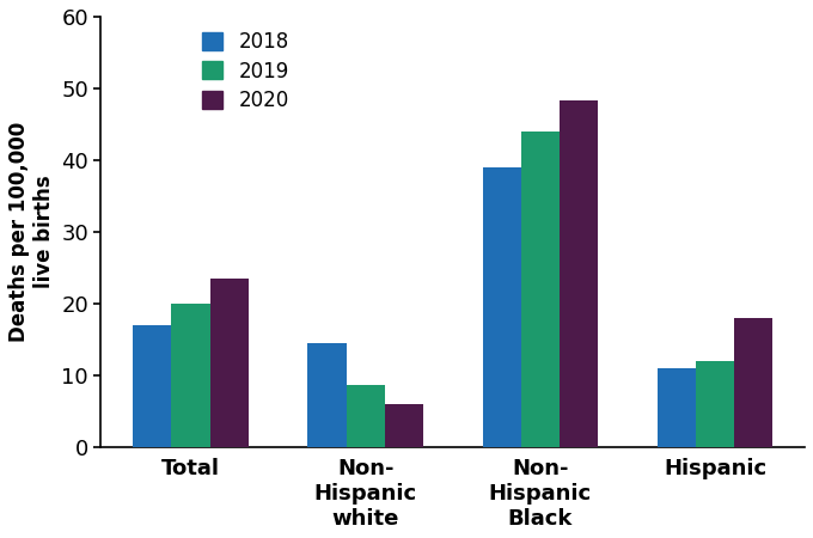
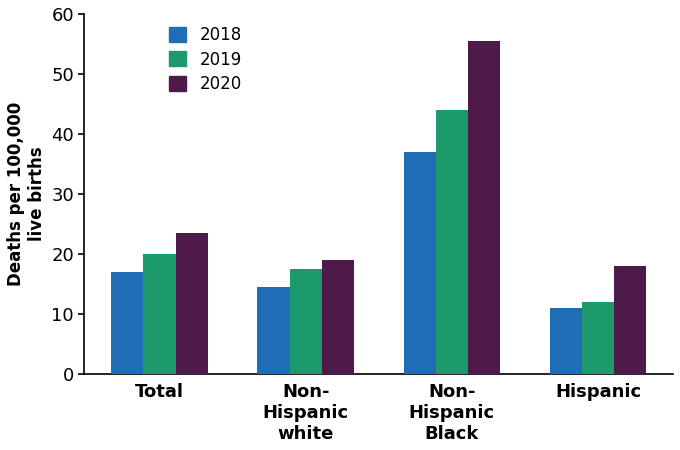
2019/Non- Hispanic white: 8.6 -> 17.5
2020/Non- Hispanic white: 6.0 -> 19.0
2018/Non- Hispanic Black: 39.0 -> 37.0
2020/Non- Hispanic Black: 48.4 -> 55.5
